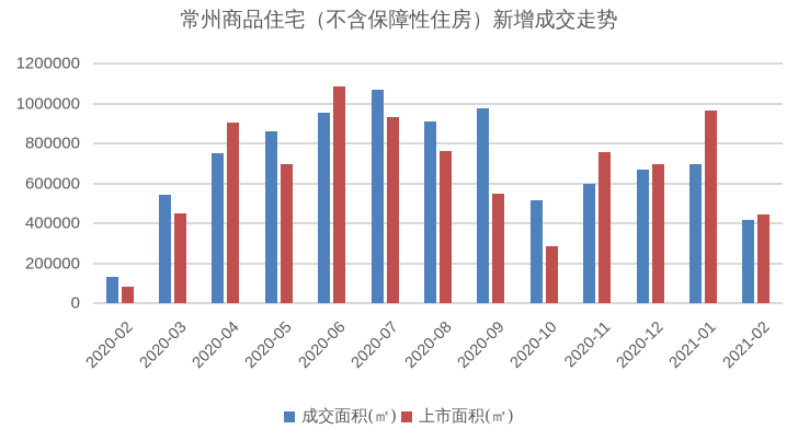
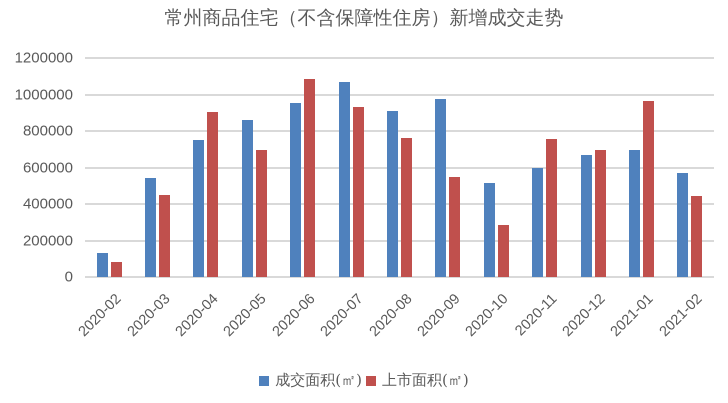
成交面积(㎡)/2021-02: 420000 -> 570000
